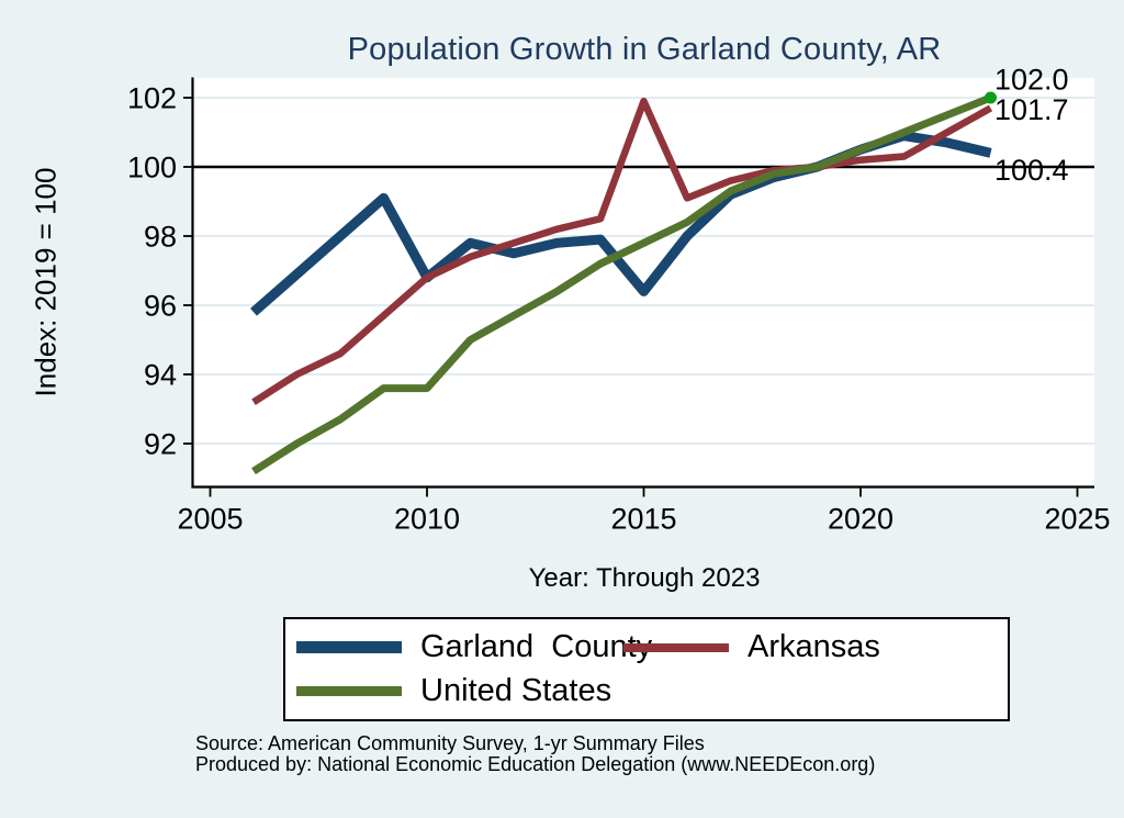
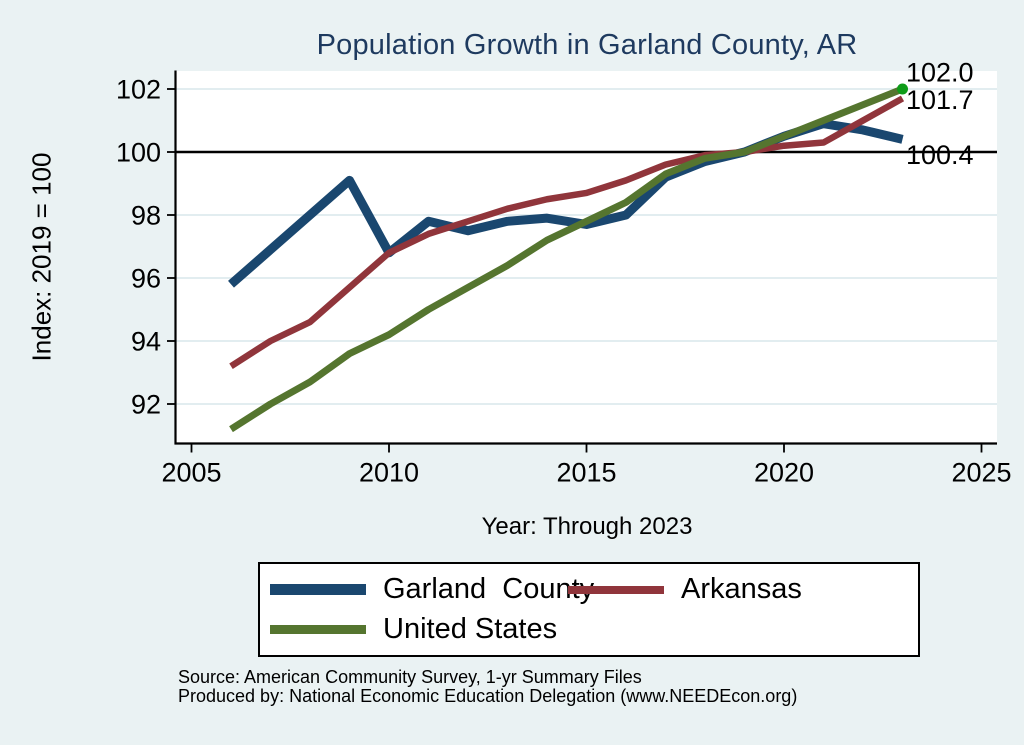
United States/2010: 93.6 -> 94.2
Garland County/2015: 96.4 -> 97.7
Arkansas/2015: 101.9 -> 98.7
